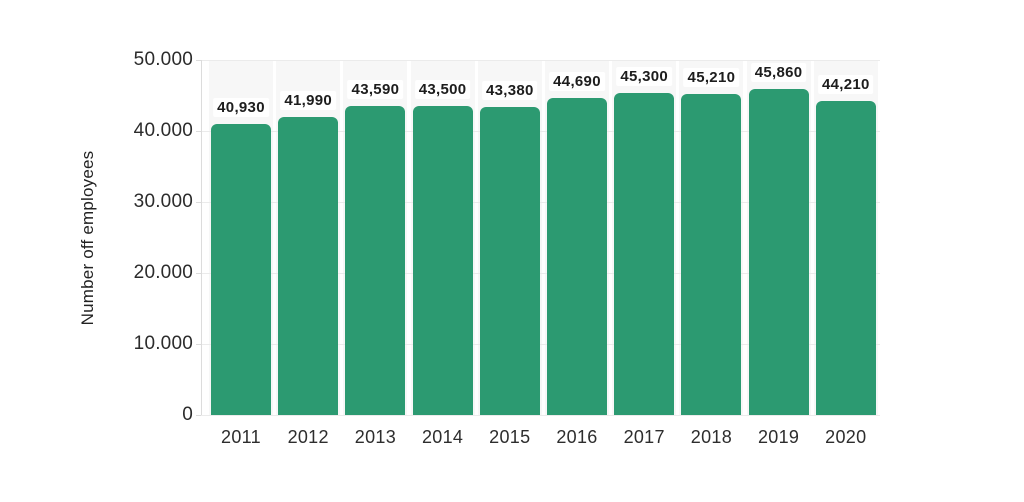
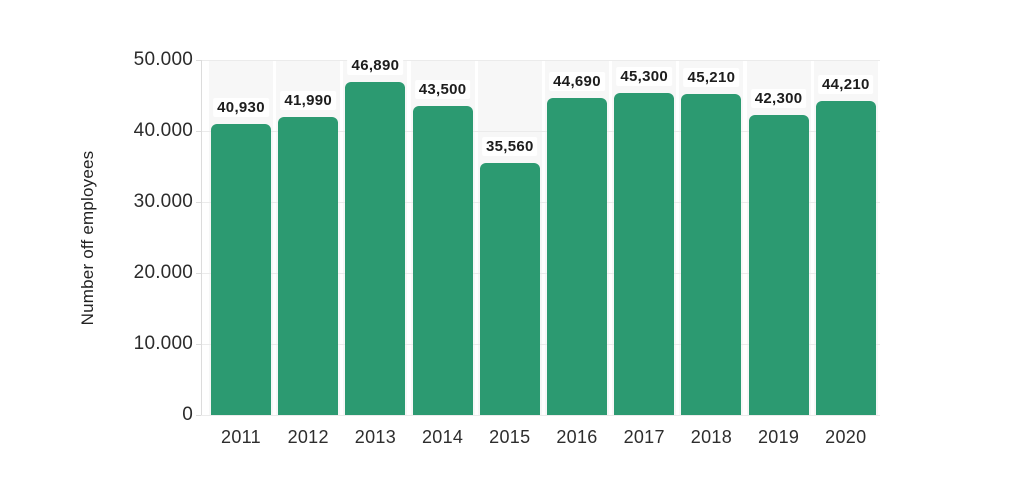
2013: 43,590 -> 46,890
2015: 43,380 -> 35,560
2019: 45,860 -> 42,300
